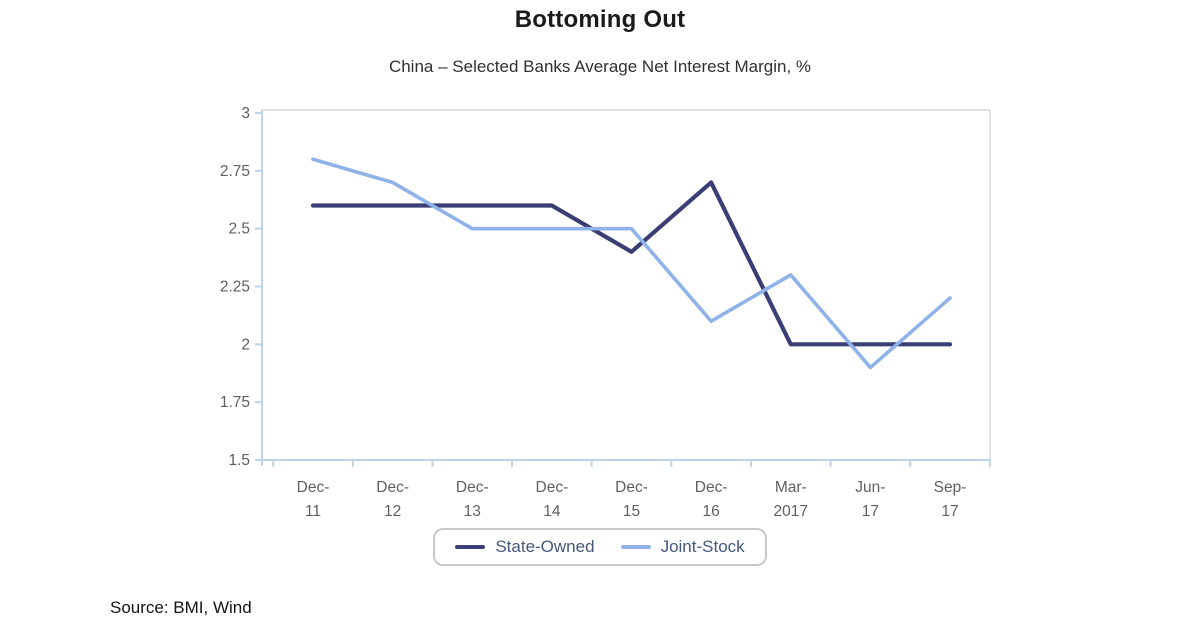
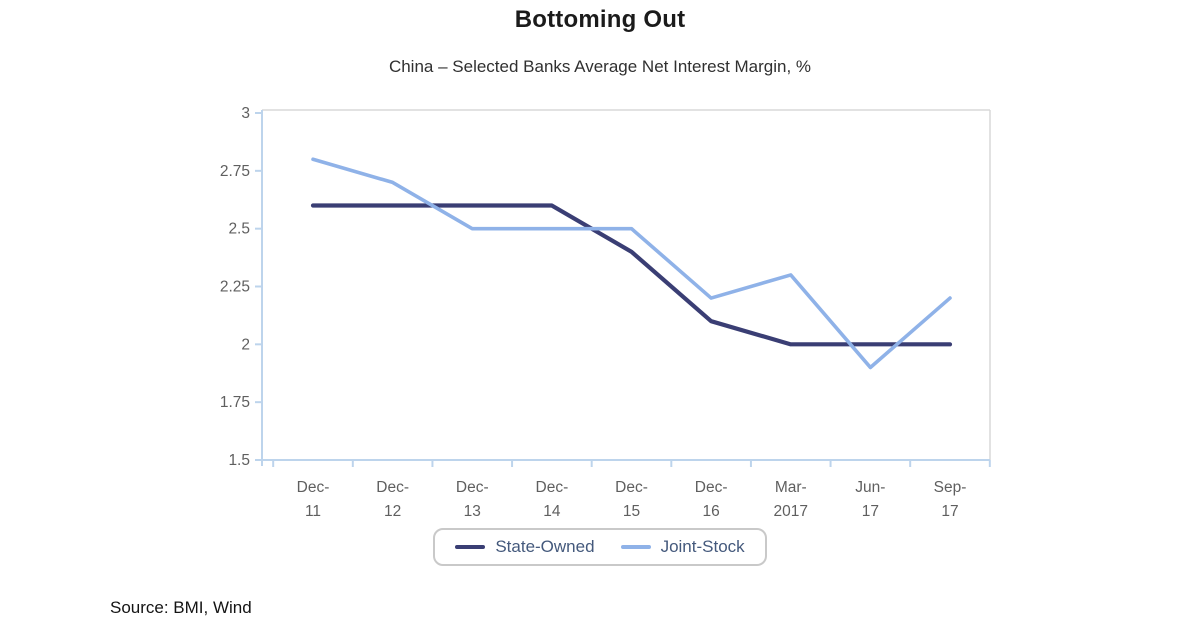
State-Owned/Dec-16: 2.7 -> 2.1
Joint-Stock/Dec-16: 2.1 -> 2.2
